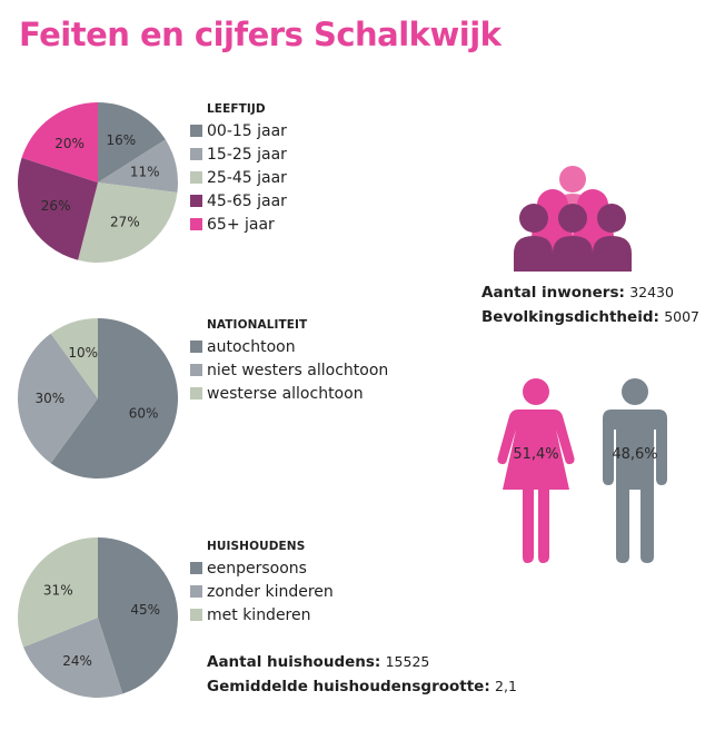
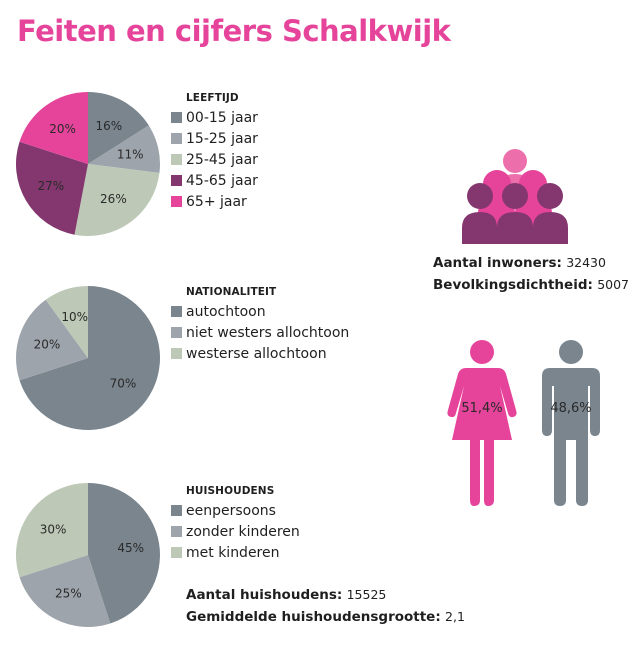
LEEFTIJD/25-45 jaar: 27% -> 26%
LEEFTIJD/45-65 jaar: 26% -> 27%
NATIONALITEIT/autochtoon: 60% -> 70%
NATIONALITEIT/niet westers allochtoon: 30% -> 20%
HUISHOUDENS/zonder kinderen: 24% -> 25%
HUISHOUDENS/met kinderen: 31% -> 30%
